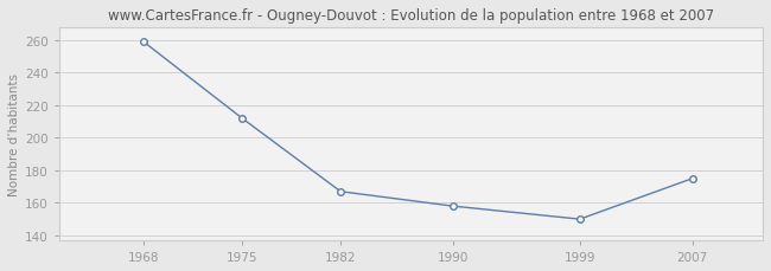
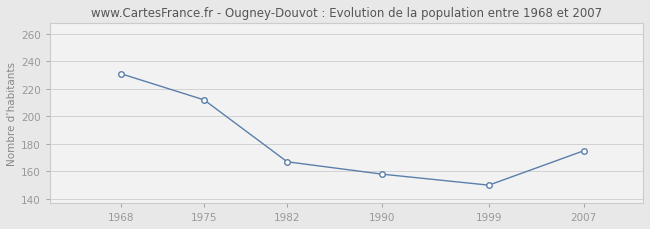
1968: 259 -> 231
